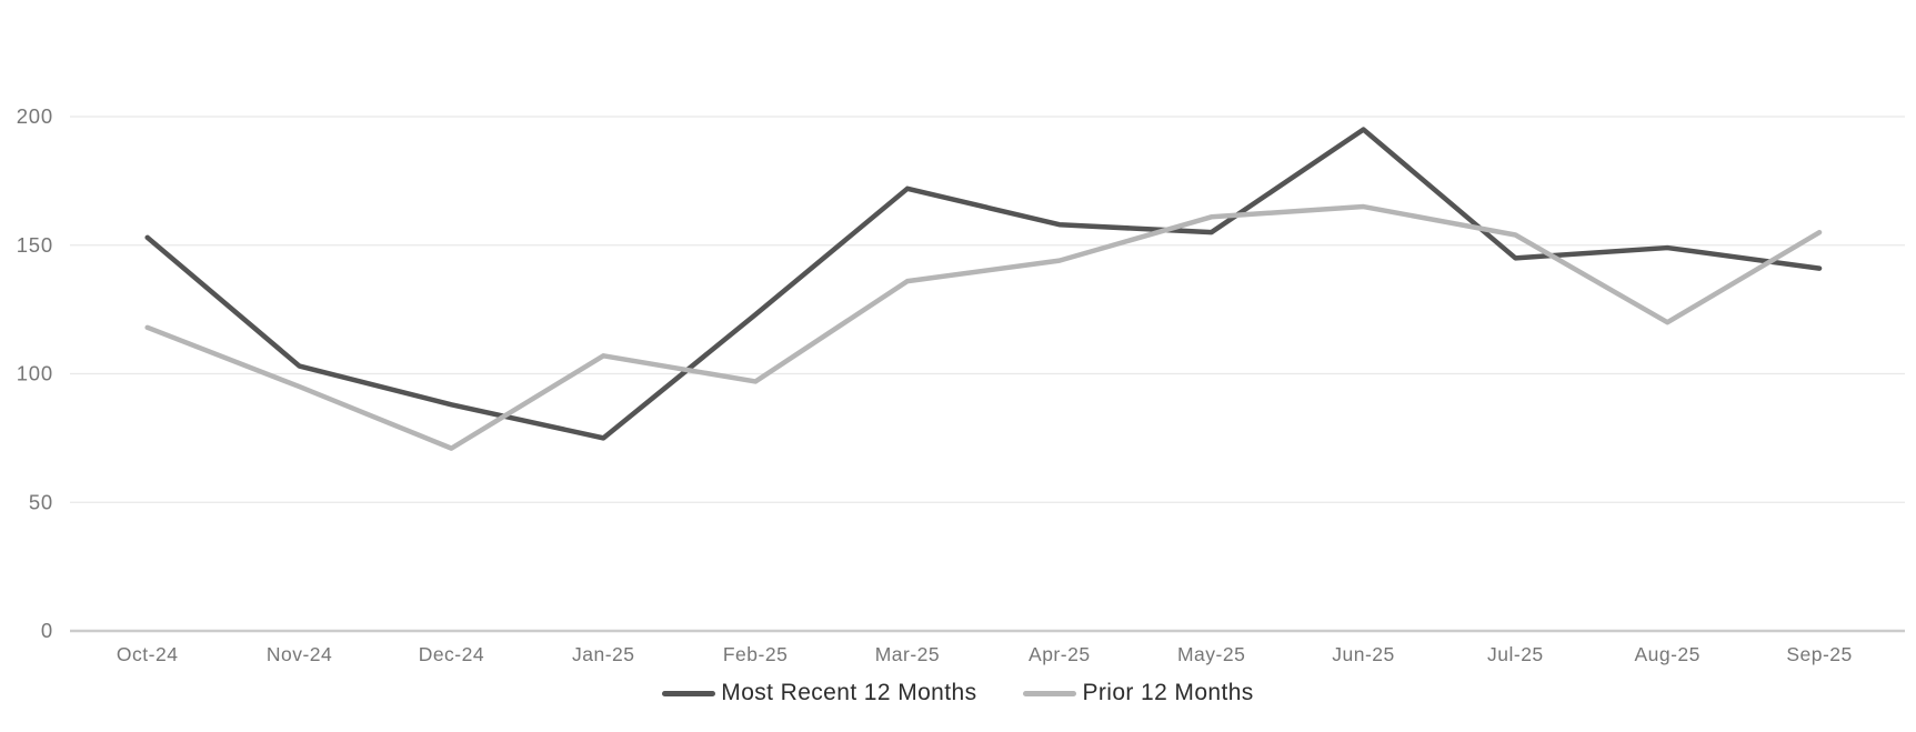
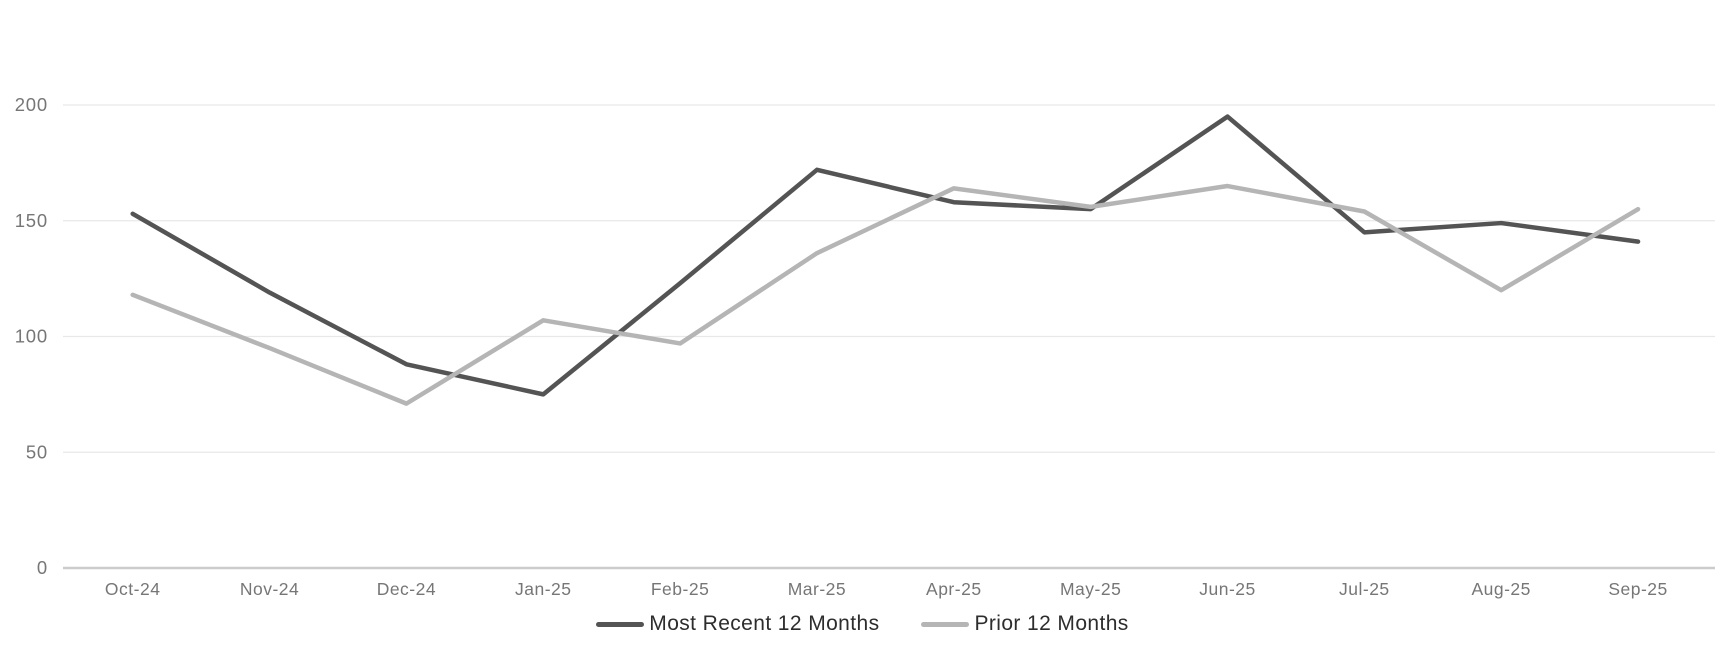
Most Recent 12 Months/Nov-24: 103 -> 119
Prior 12 Months/Apr-25: 144 -> 164
Prior 12 Months/May-25: 161 -> 156
